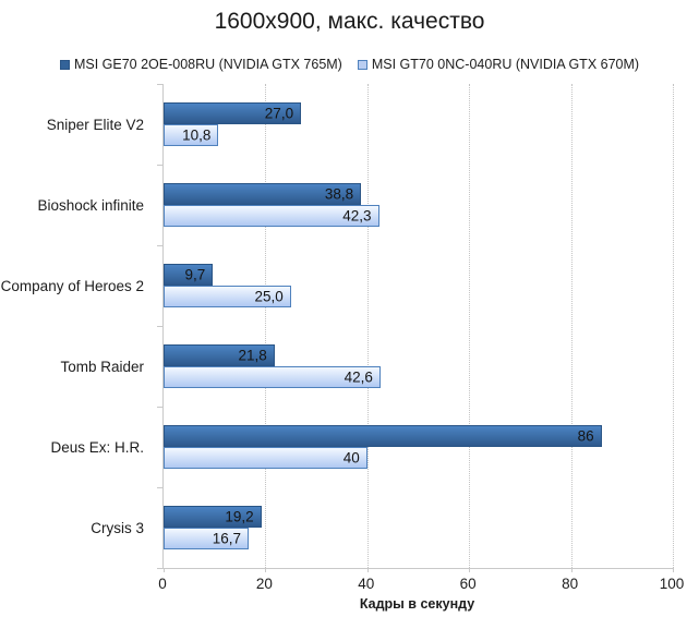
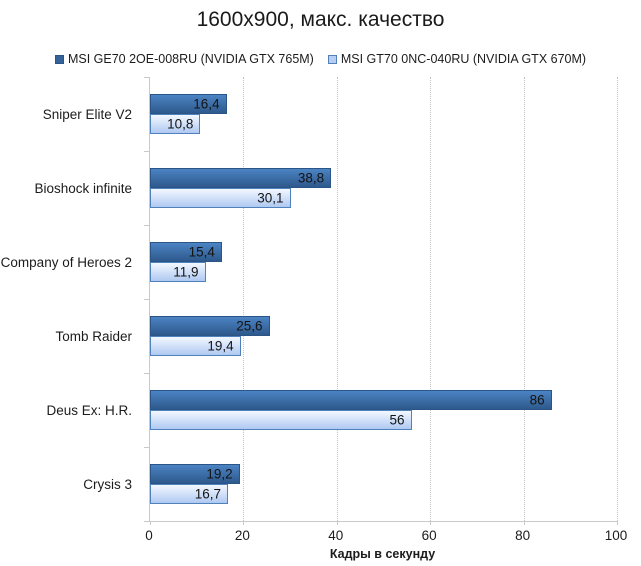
MSI GE70 2OE-008RU (NVIDIA GTX 765M)/Sniper Elite V2: 27,0 -> 16,4
MSI GT70 0NC-040RU (NVIDIA GTX 670M)/Bioshock infinite: 42,3 -> 30,1
MSI GE70 2OE-008RU (NVIDIA GTX 765M)/Company of Heroes 2: 9,7 -> 15,4
MSI GT70 0NC-040RU (NVIDIA GTX 670M)/Company of Heroes 2: 25,0 -> 11,9
MSI GE70 2OE-008RU (NVIDIA GTX 765M)/Tomb Raider: 21,8 -> 25,6
MSI GT70 0NC-040RU (NVIDIA GTX 670M)/Tomb Raider: 42,6 -> 19,4
MSI GT70 0NC-040RU (NVIDIA GTX 670M)/Deus Ex: H.R.: 40 -> 56
